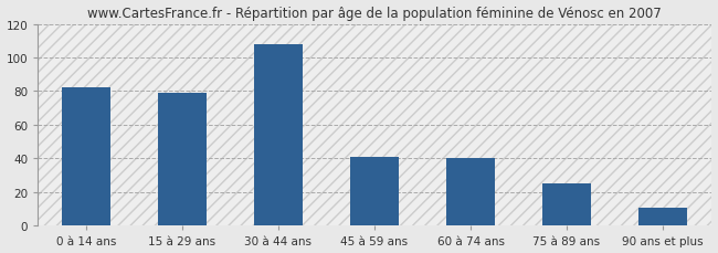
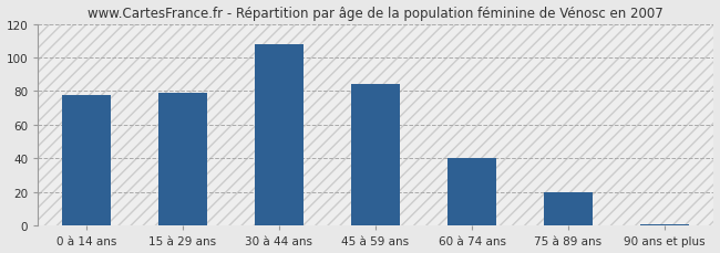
0 à 14 ans: 82 -> 78
45 à 59 ans: 41 -> 84
75 à 89 ans: 25 -> 20
90 ans et plus: 11 -> 1
